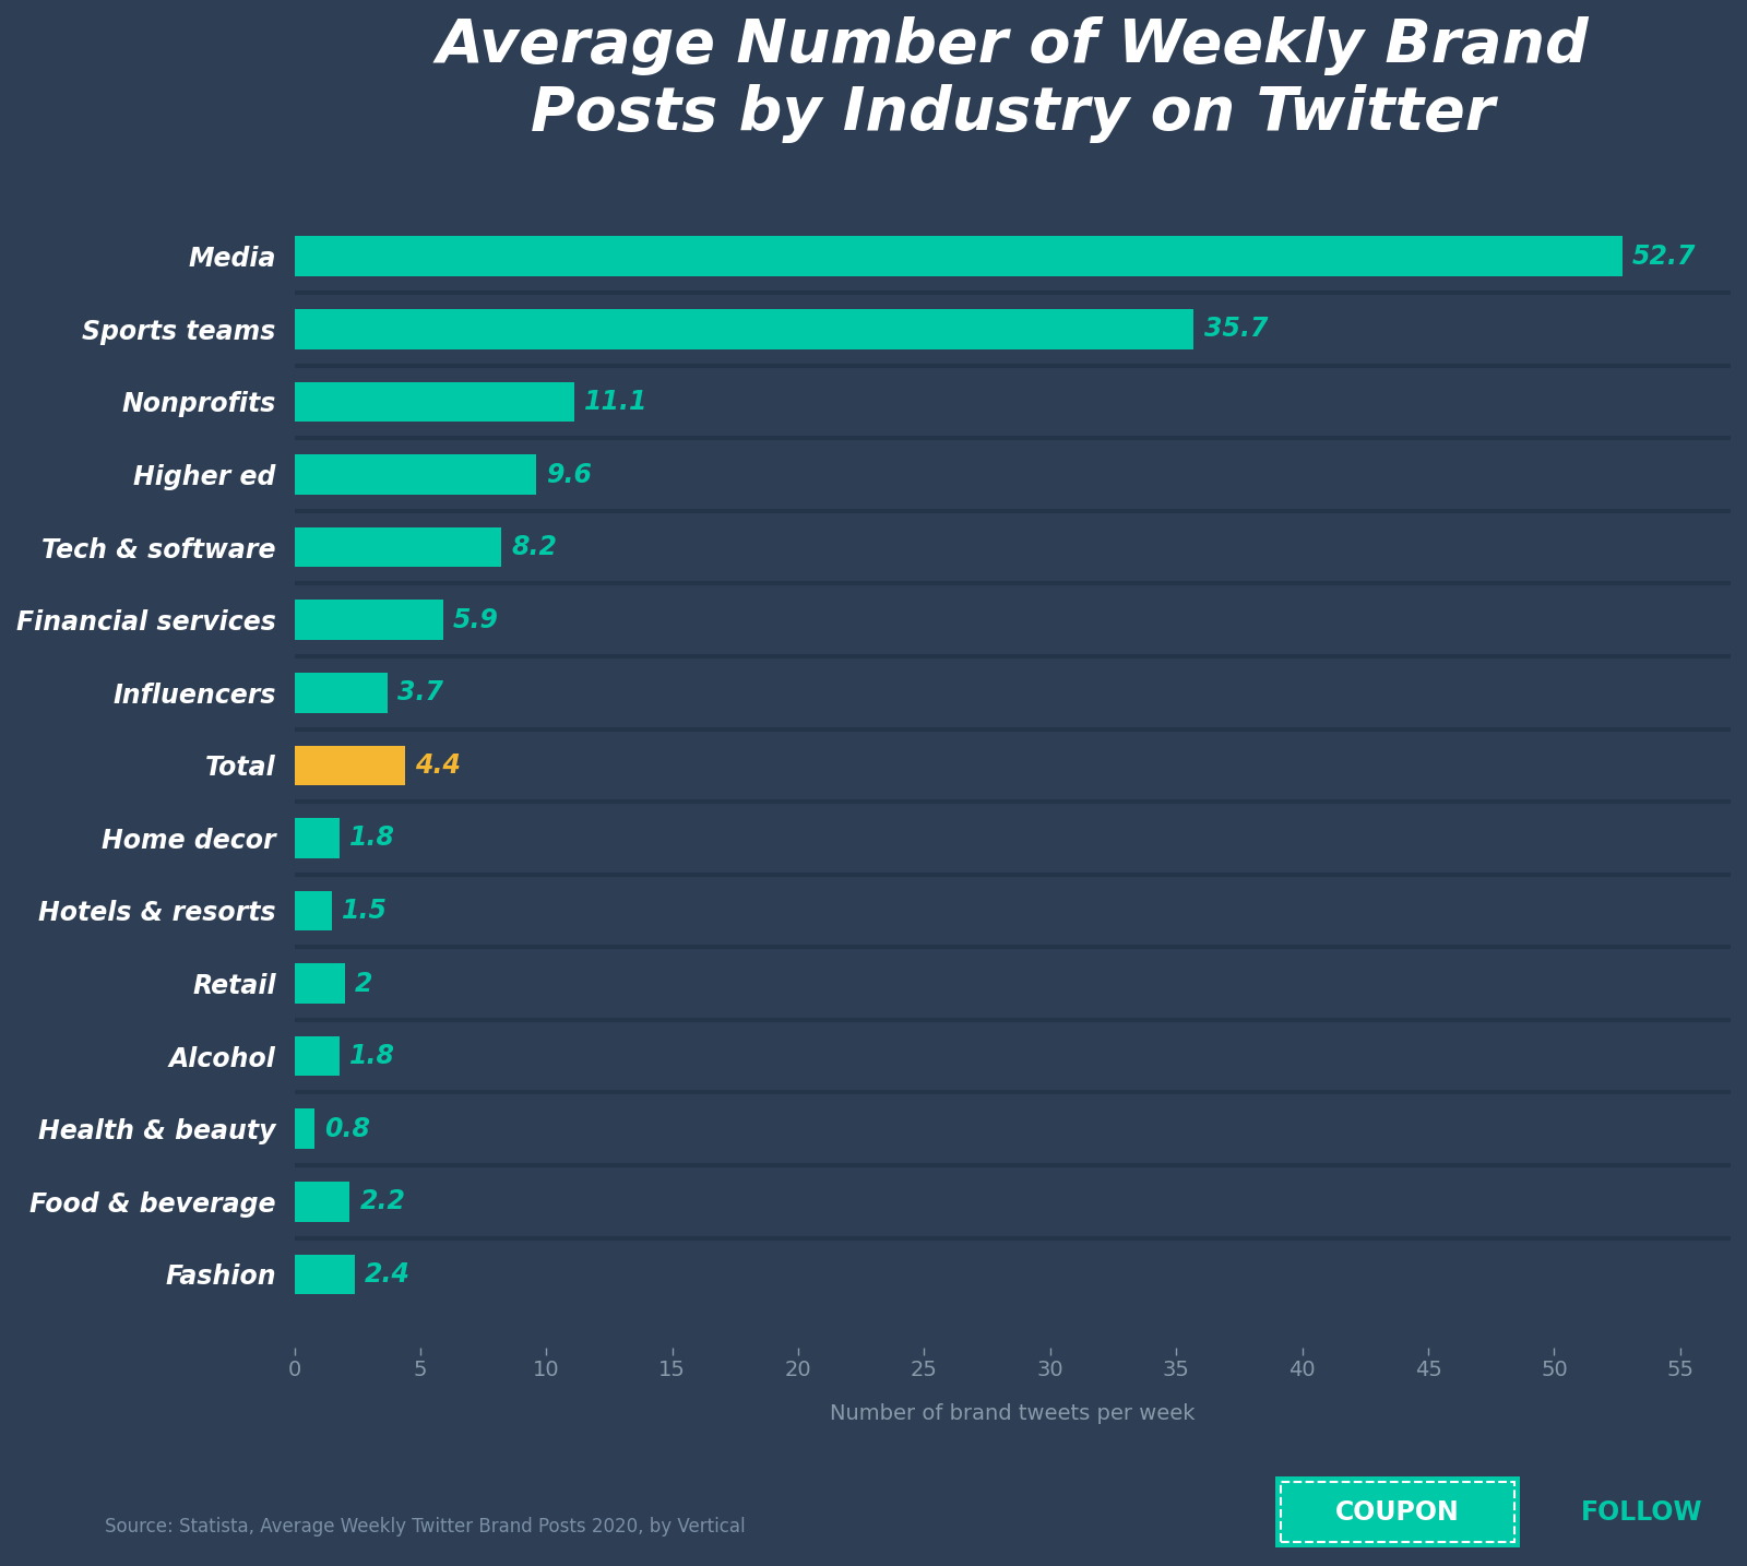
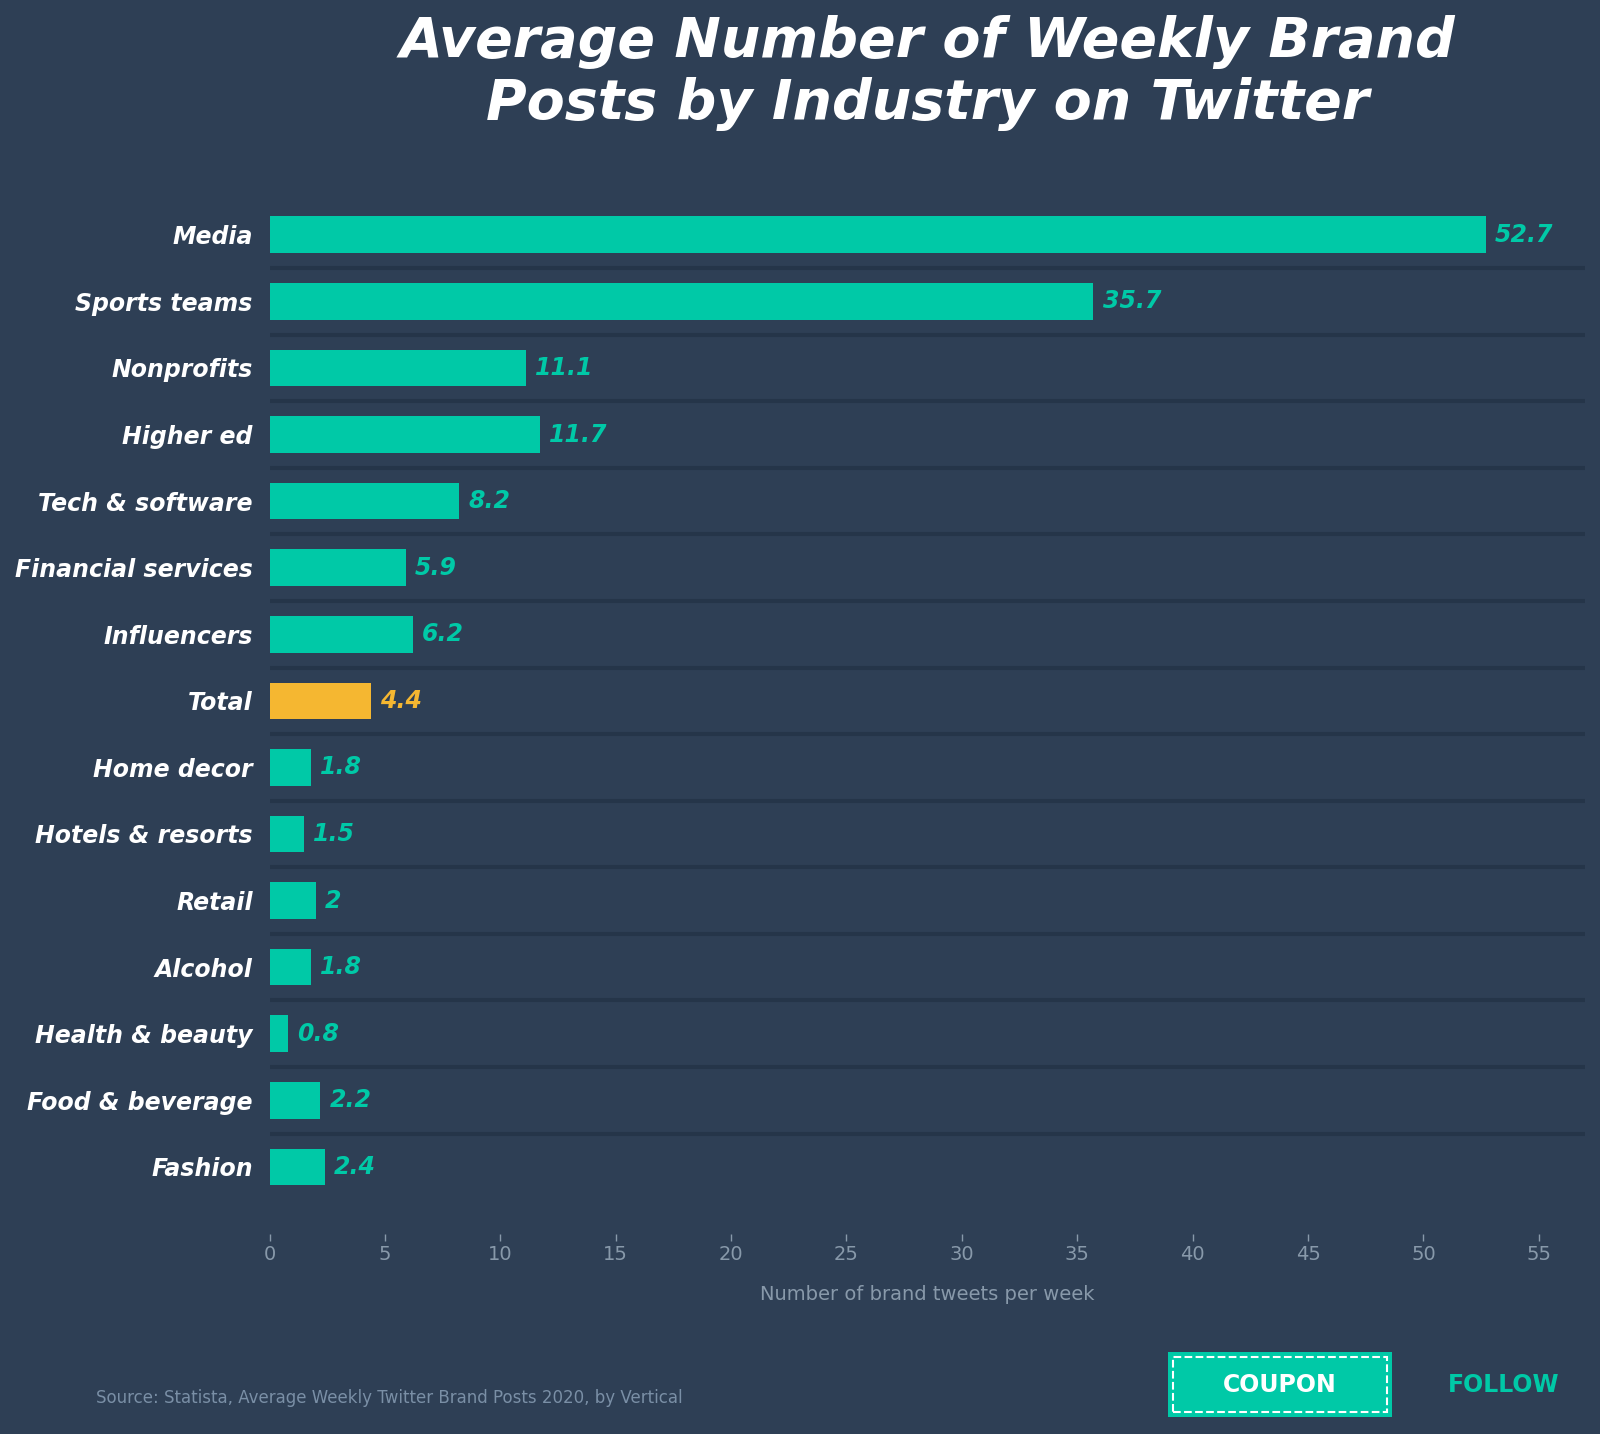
Higher ed: 9.6 -> 11.7
Influencers: 3.7 -> 6.2
